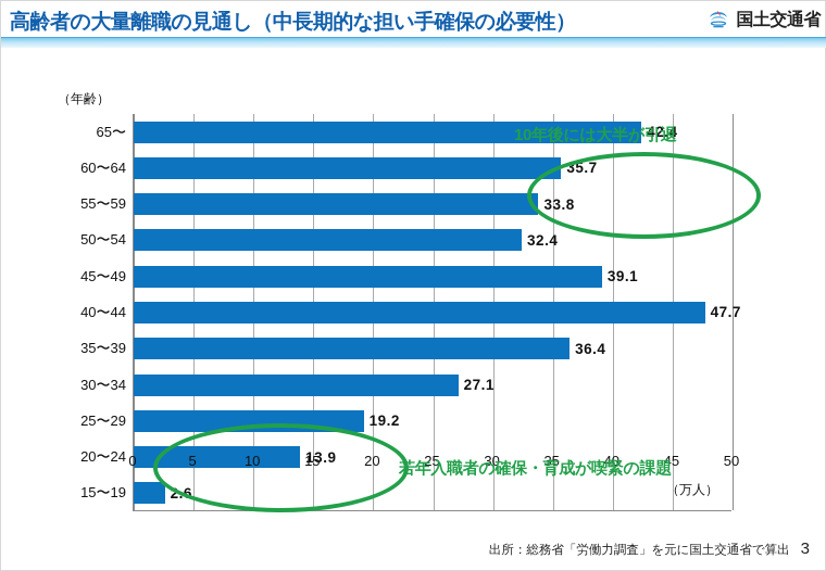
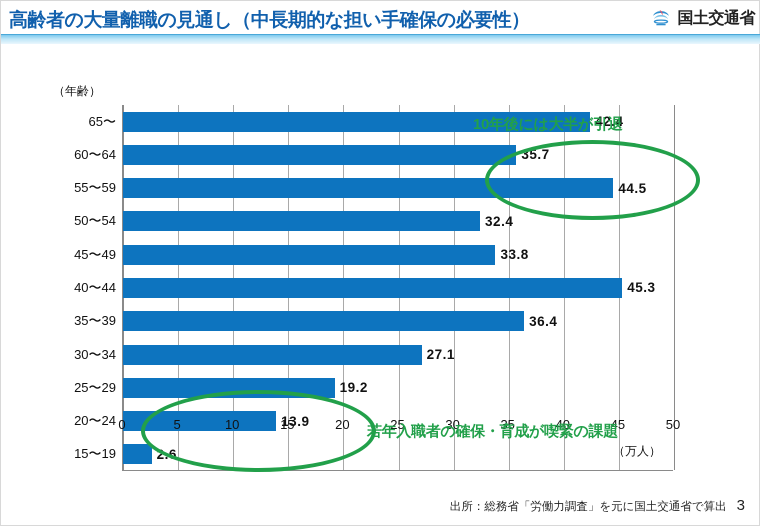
55〜59: 33.8 -> 44.5
45〜49: 39.1 -> 33.8
40〜44: 47.7 -> 45.3
